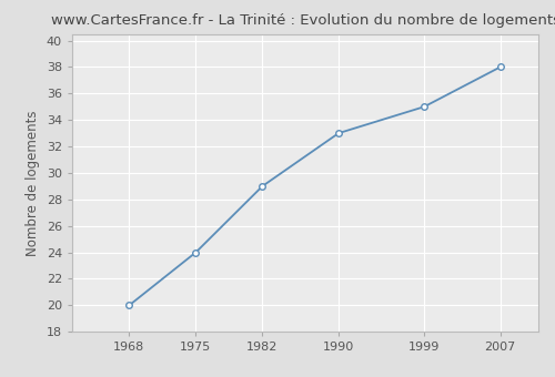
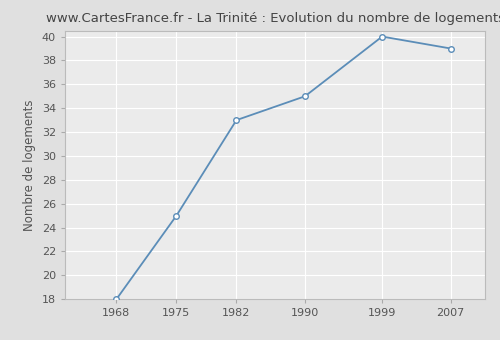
1968: 20 -> 18
1975: 24 -> 25
1982: 29 -> 33
1990: 33 -> 35
1999: 35 -> 40
2007: 38 -> 39
